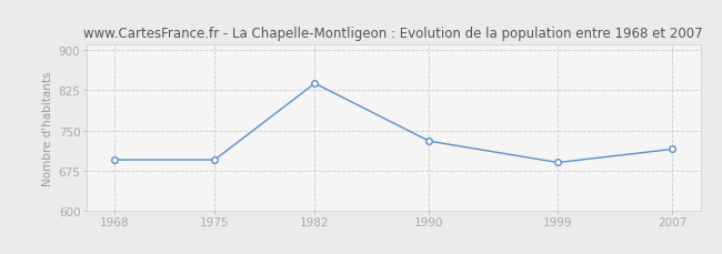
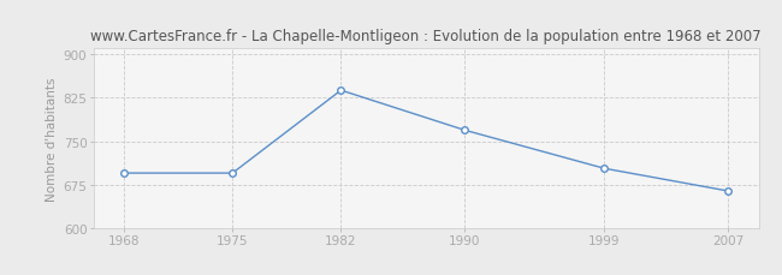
1990: 730 -> 769
1999: 690 -> 703
2007: 715 -> 664
